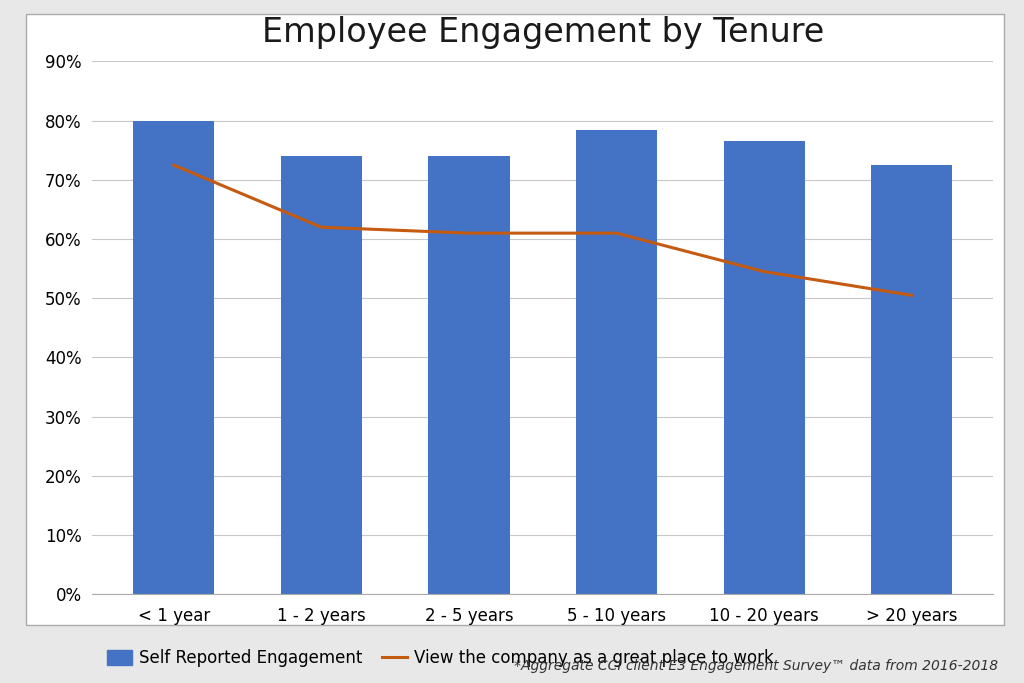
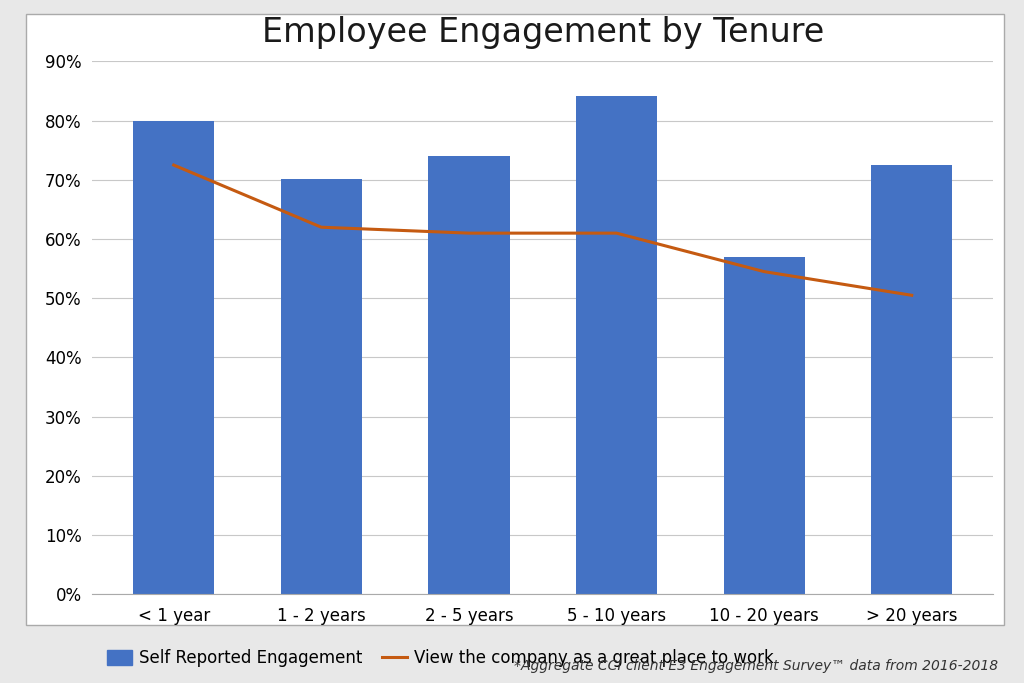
Self Reported Engagement/1 - 2 years: 74.0% -> 70.2%
Self Reported Engagement/5 - 10 years: 78.5% -> 84.2%
Self Reported Engagement/10 - 20 years: 76.5% -> 57.0%
